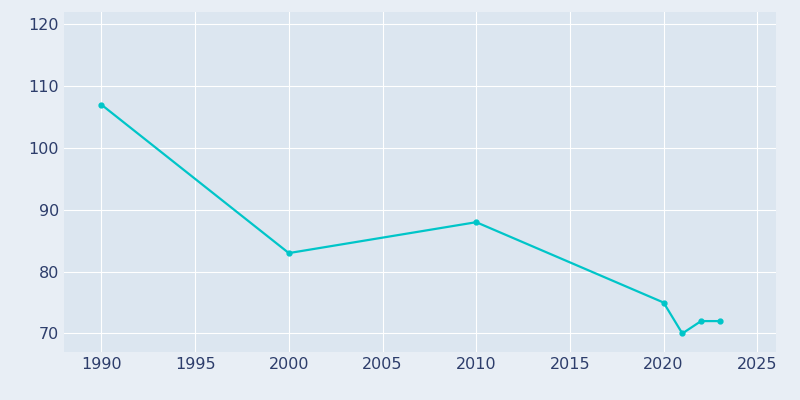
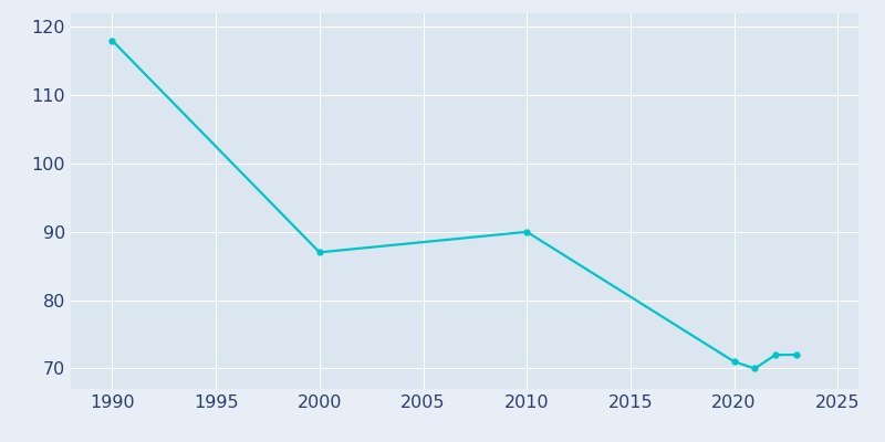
1990: 107 -> 118
2000: 83 -> 87
2010: 88 -> 90
2020: 75 -> 71
